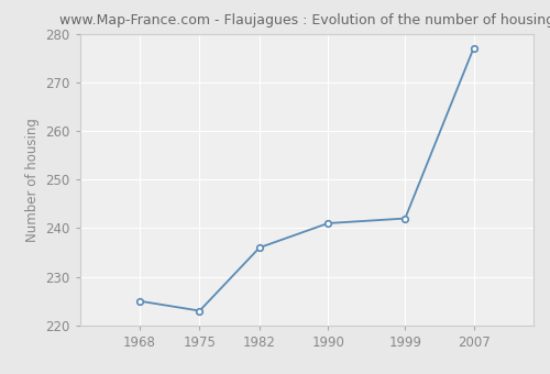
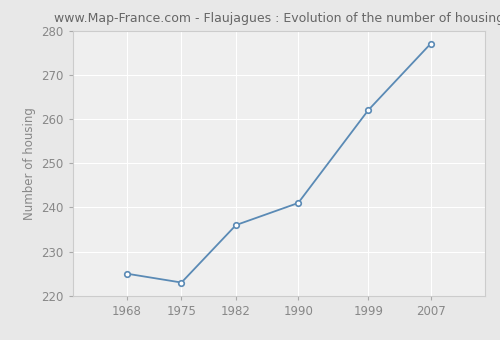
1999: 242 -> 262
